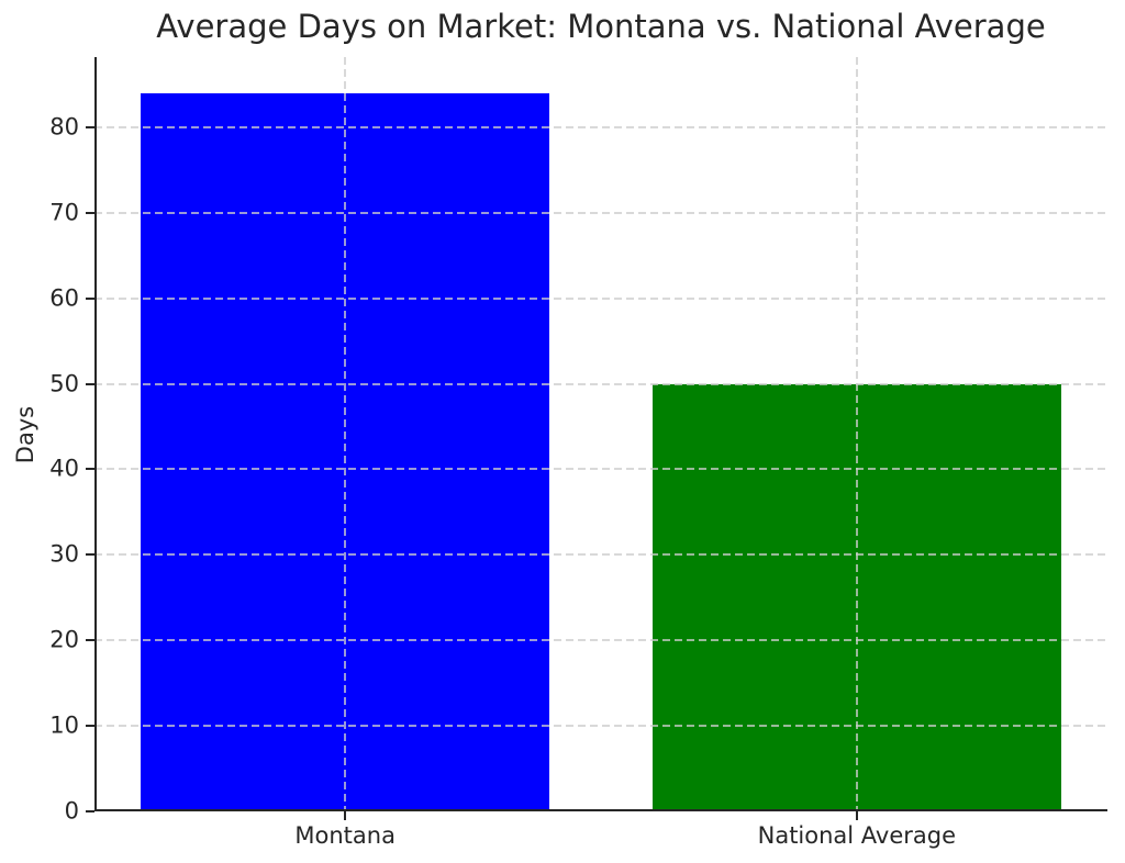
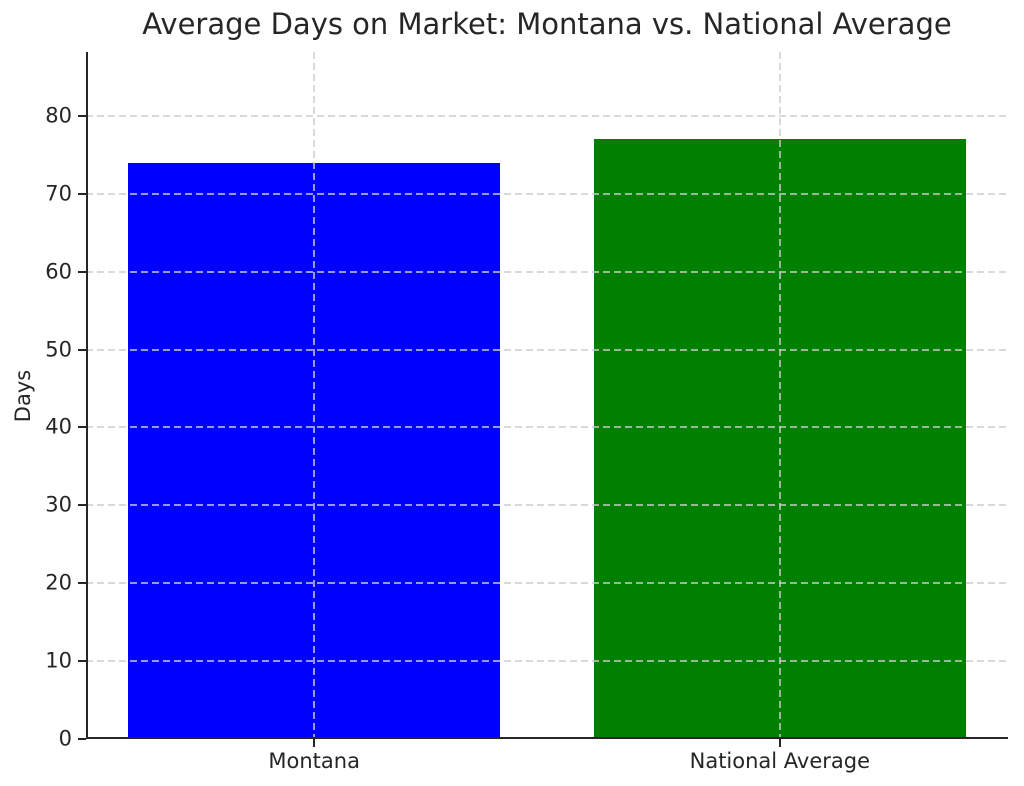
Montana: 84 -> 74
National Average: 50 -> 77
